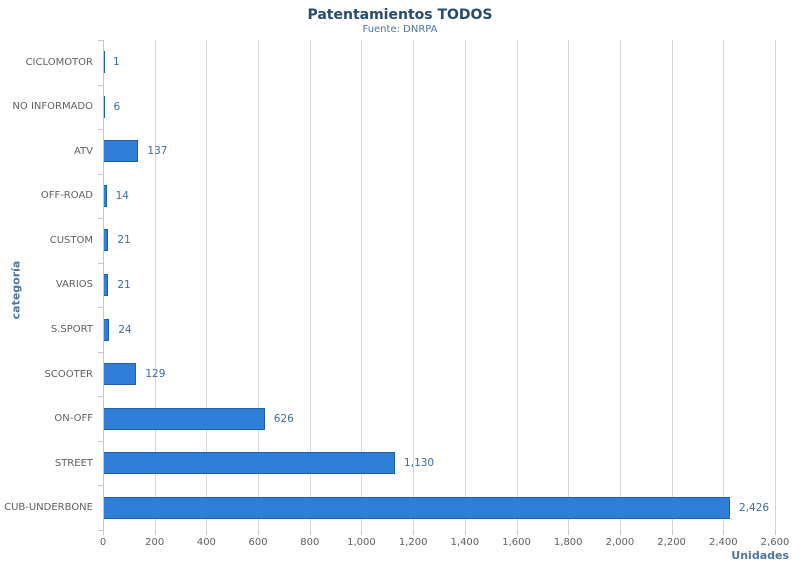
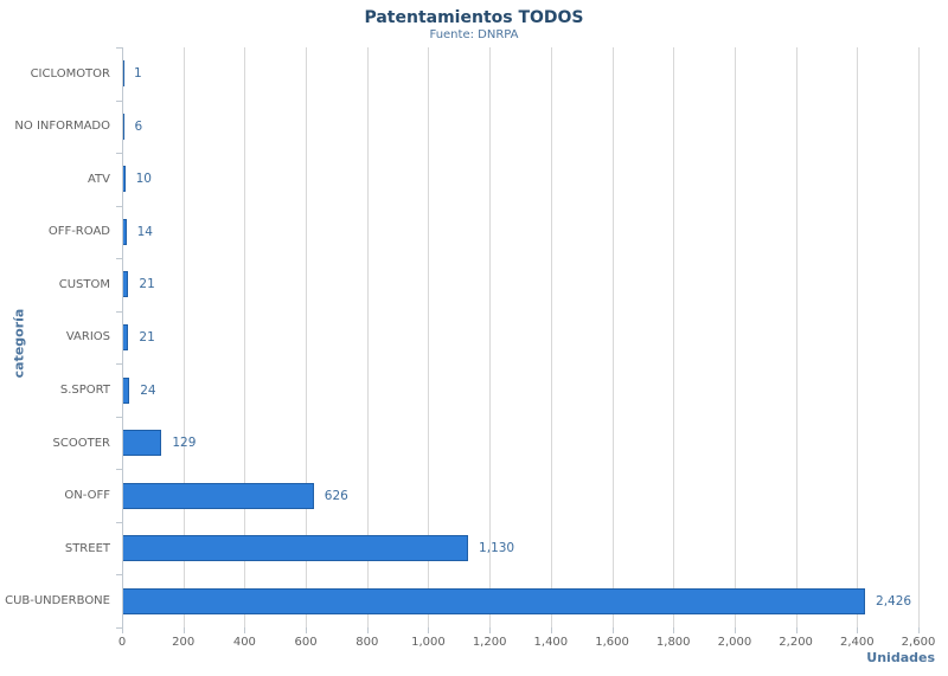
ATV: 137 -> 10
